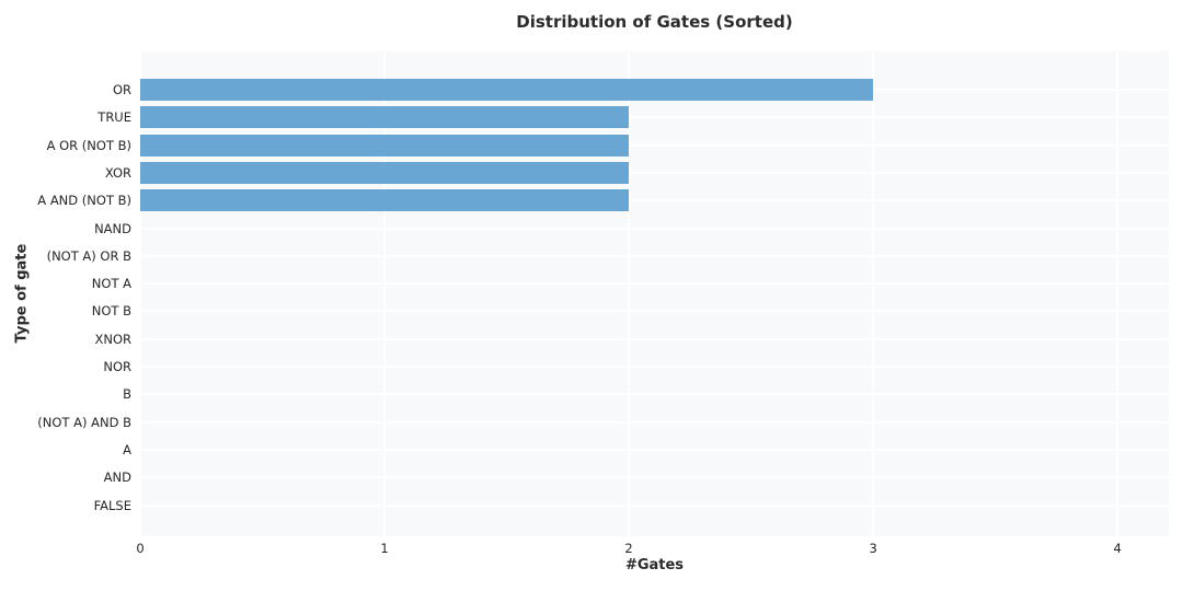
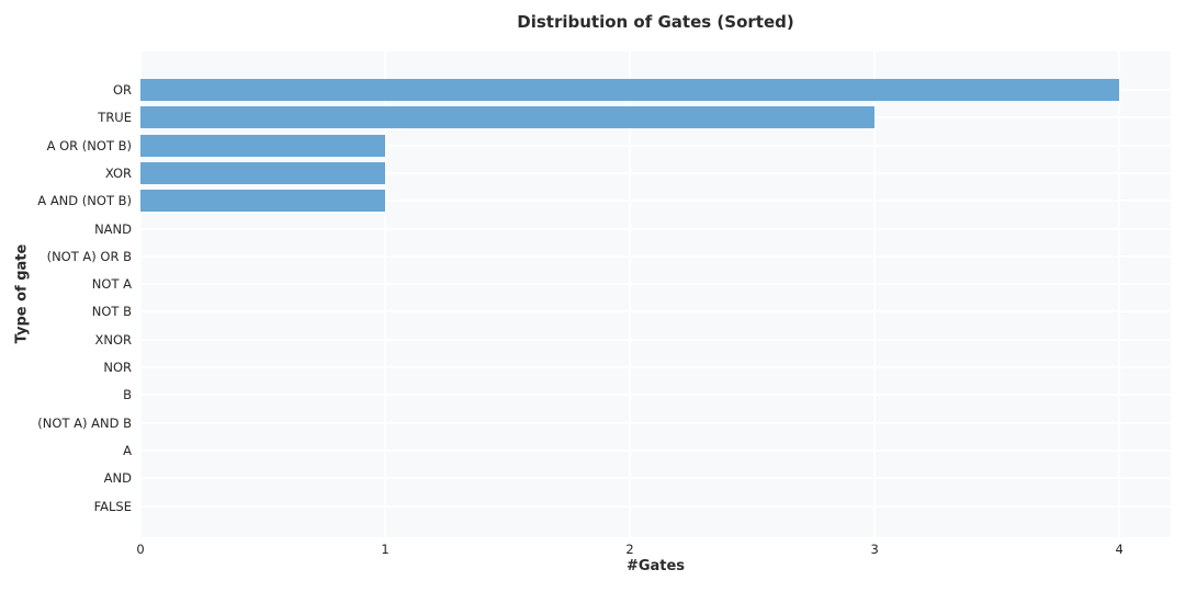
OR: 3 -> 4
TRUE: 2 -> 3
A OR (NOT B): 2 -> 1
XOR: 2 -> 1
A AND (NOT B): 2 -> 1
